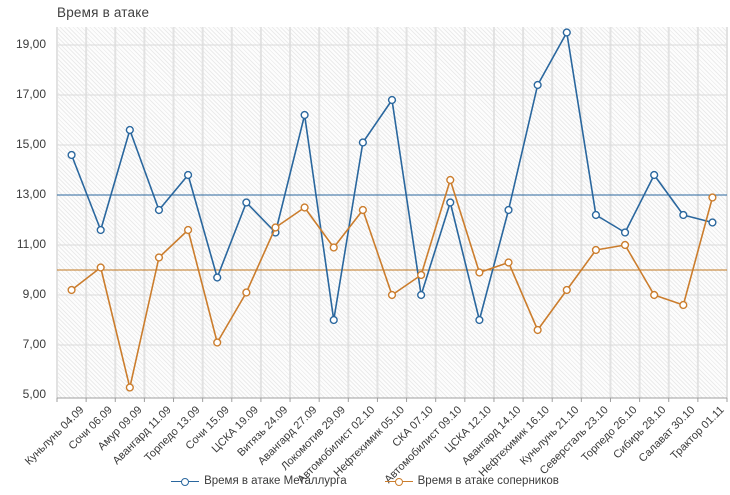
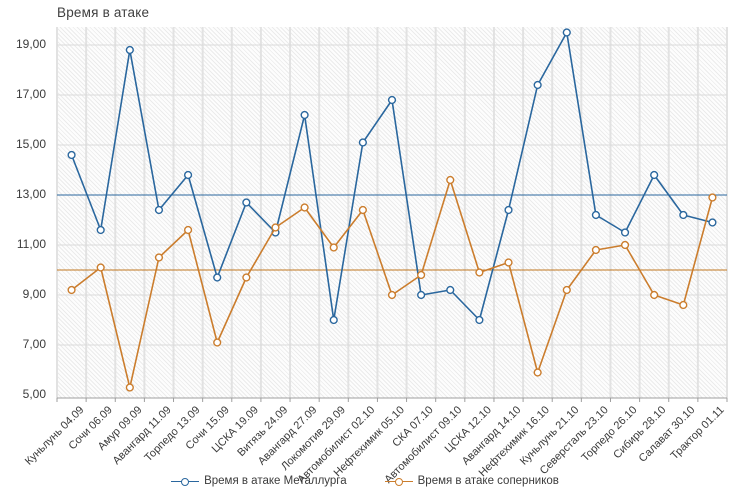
Время в атаке Металлурга/Амур 09.09: 15,6 -> 18,8
Время в атаке соперников/ЦСКА 19.09: 9,1 -> 9,7
Время в атаке Металлурга/Автомобилист 09.10: 12,7 -> 9,2
Время в атаке соперников/Нефтехимик 16.10: 7,6 -> 5,9
